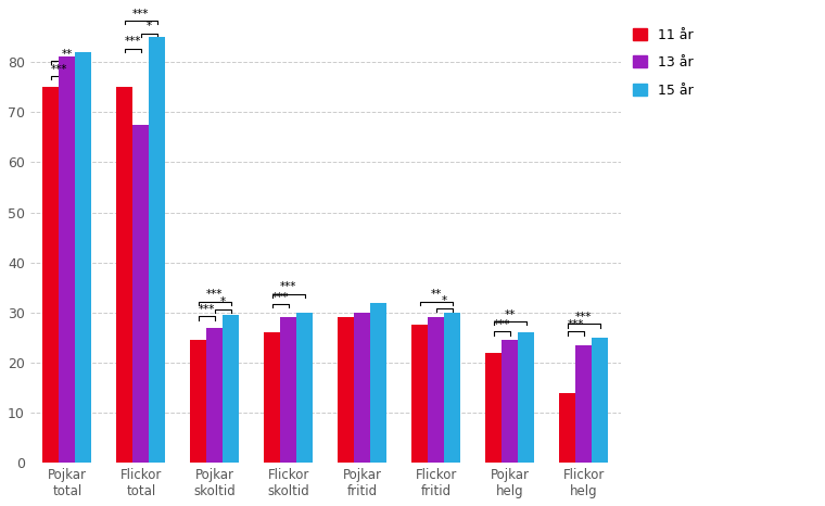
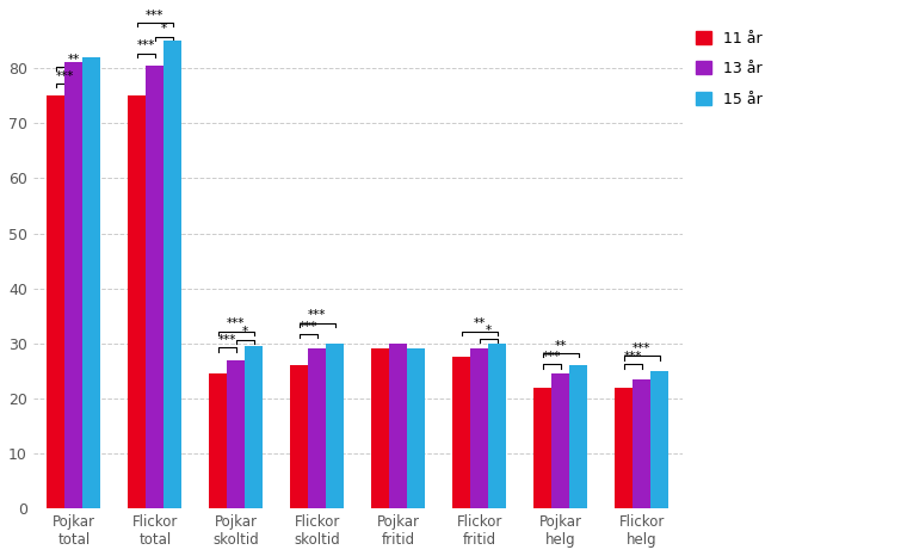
13 år/Flickor total: 67.5 -> 80.5
15 år/Pojkar fritid: 32.0 -> 29.0
11 år/Flickor helg: 14.0 -> 22.0
